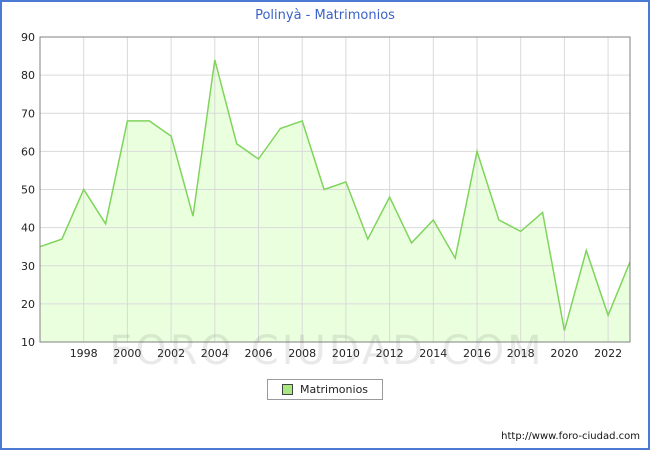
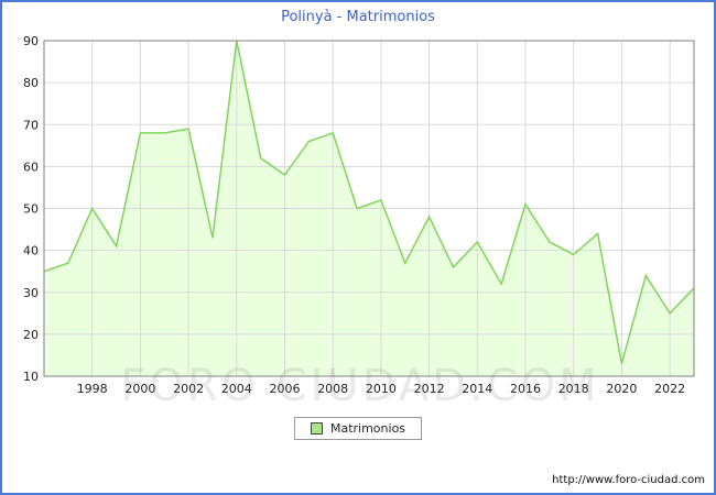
2002: 64 -> 69
2004: 84 -> 90
2016: 60 -> 51
2022: 17 -> 25
